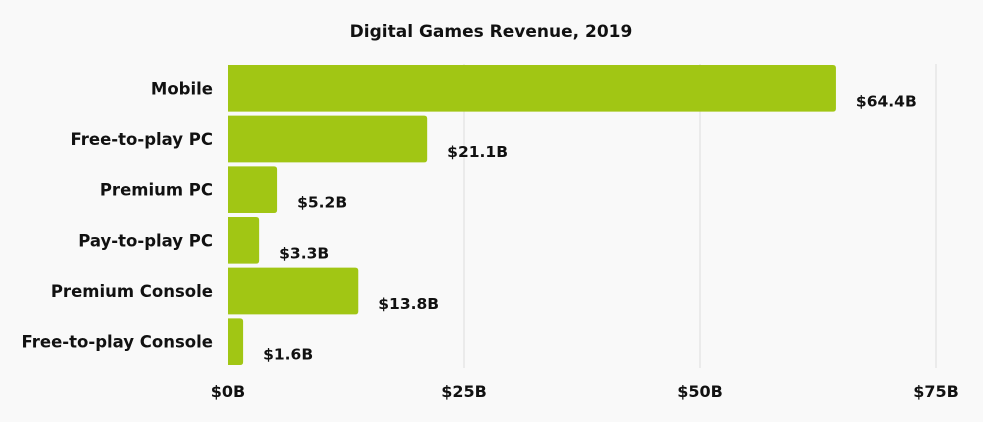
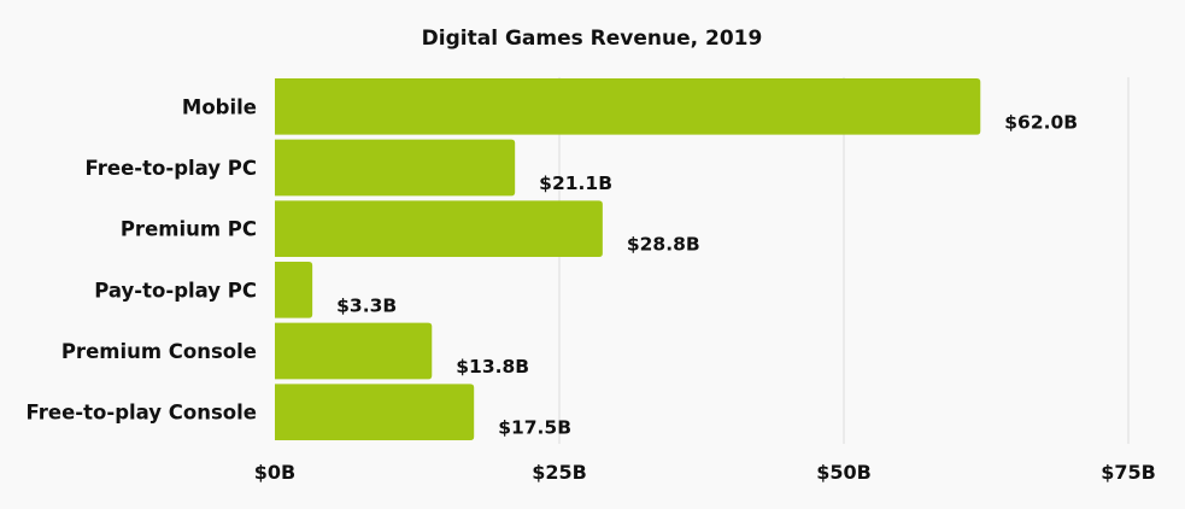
Mobile: $64.4B -> $62.0B
Premium PC: $5.2B -> $28.8B
Free-to-play Console: $1.6B -> $17.5B
